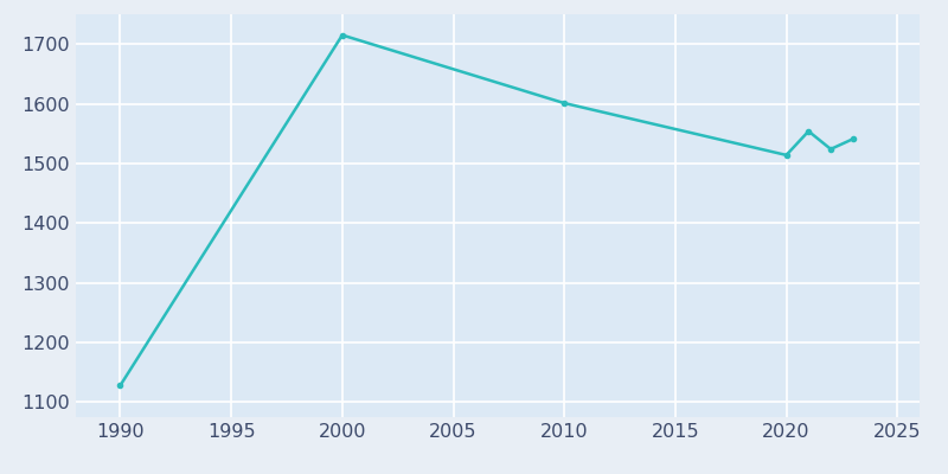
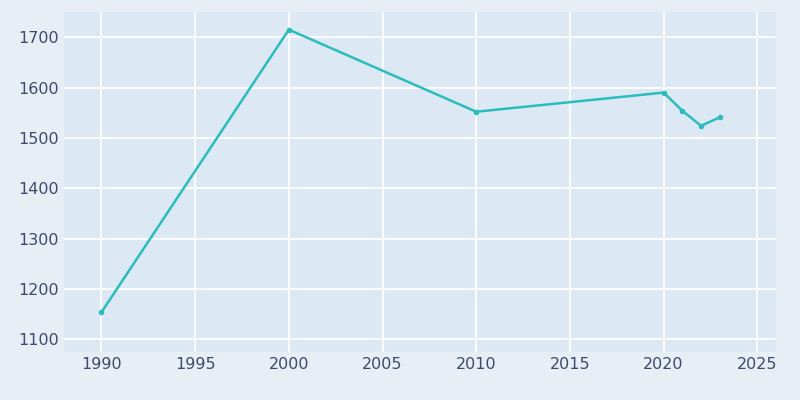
1990: 1128 -> 1154
2010: 1601 -> 1552
2020: 1514 -> 1590
